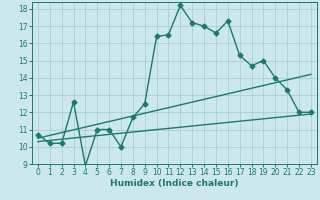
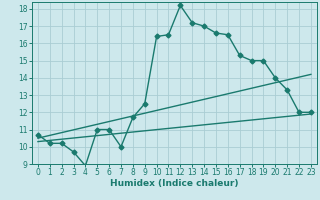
3: 12.6 -> 9.7
16: 17.3 -> 16.5
18: 14.7 -> 15.0
